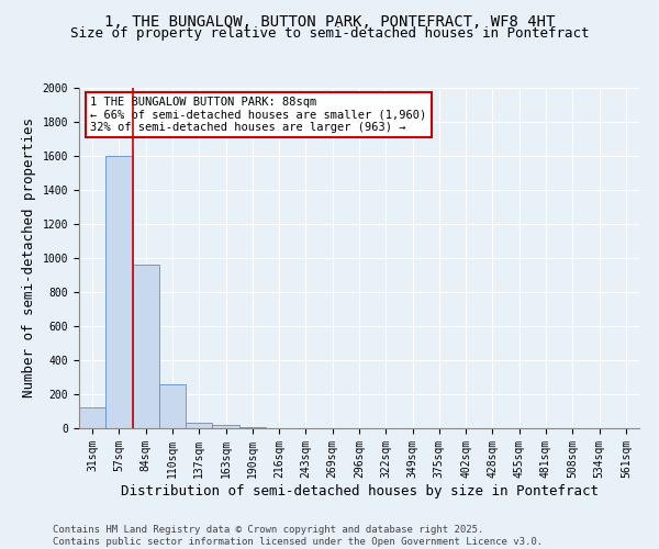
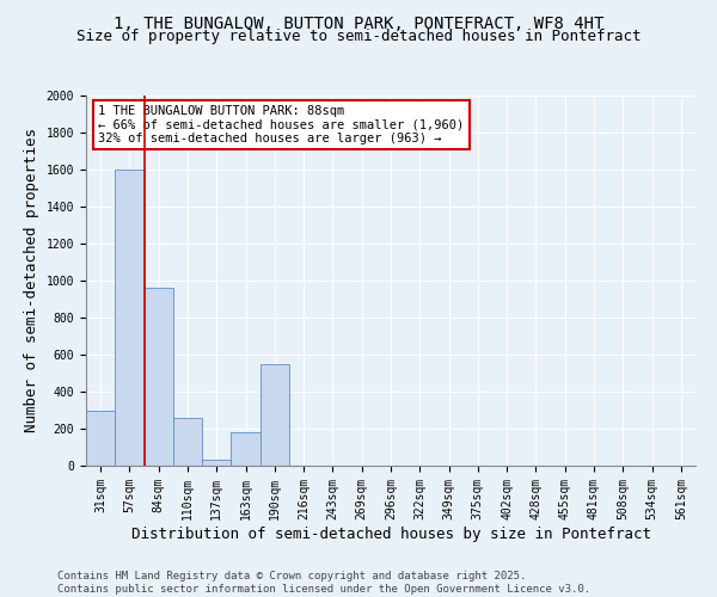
31sqm: 120 -> 300
163sqm: 20 -> 180
190sqm: 10 -> 550
